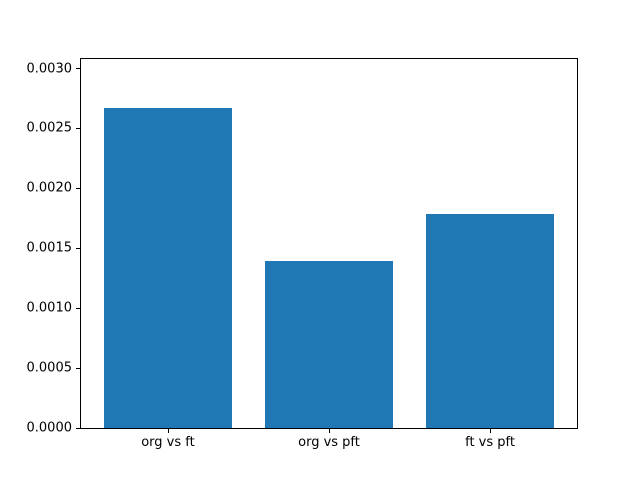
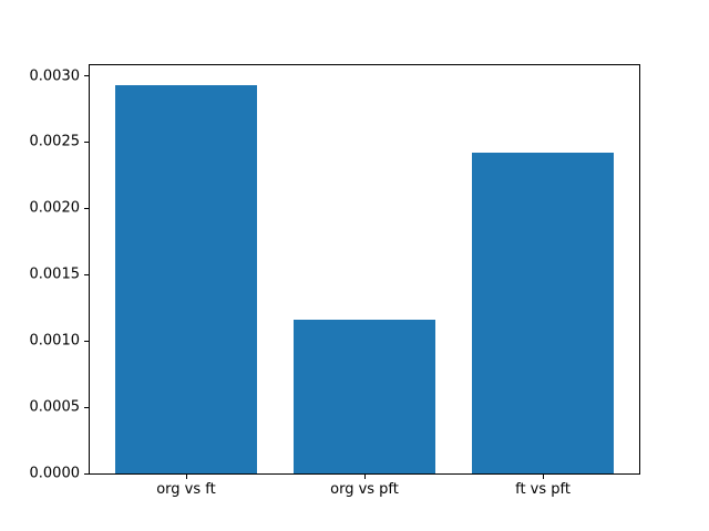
org vs ft: 0.00267 -> 0.00293
org vs pft: 0.00139 -> 0.00116
ft vs pft: 0.00179 -> 0.00242
